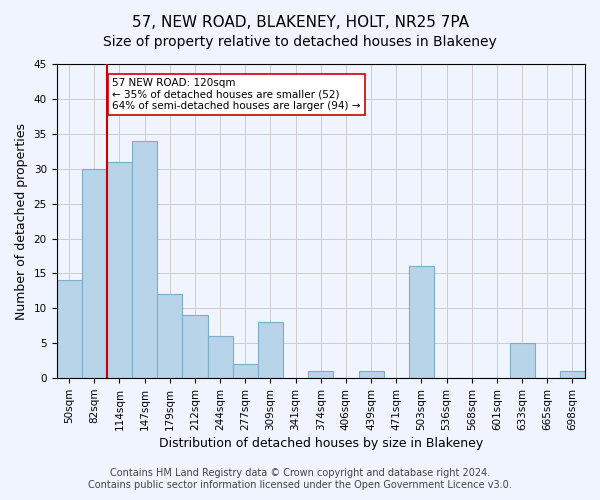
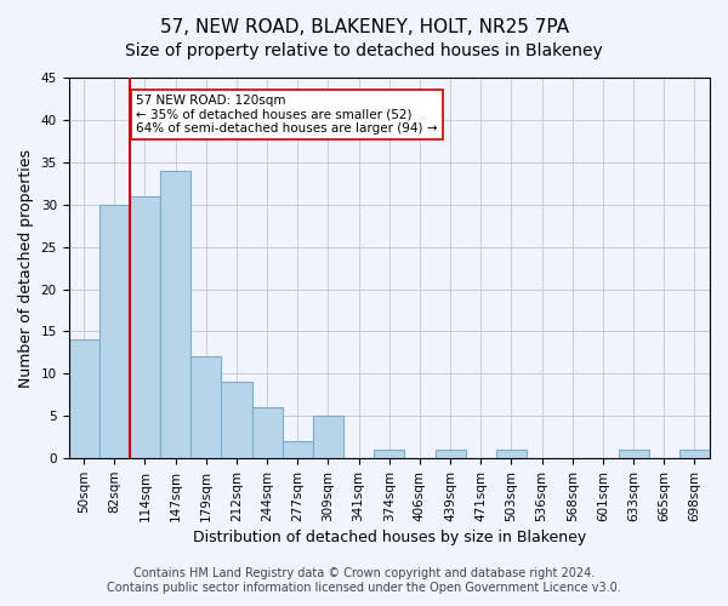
309sqm: 8 -> 5
503sqm: 16 -> 1
633sqm: 5 -> 1
